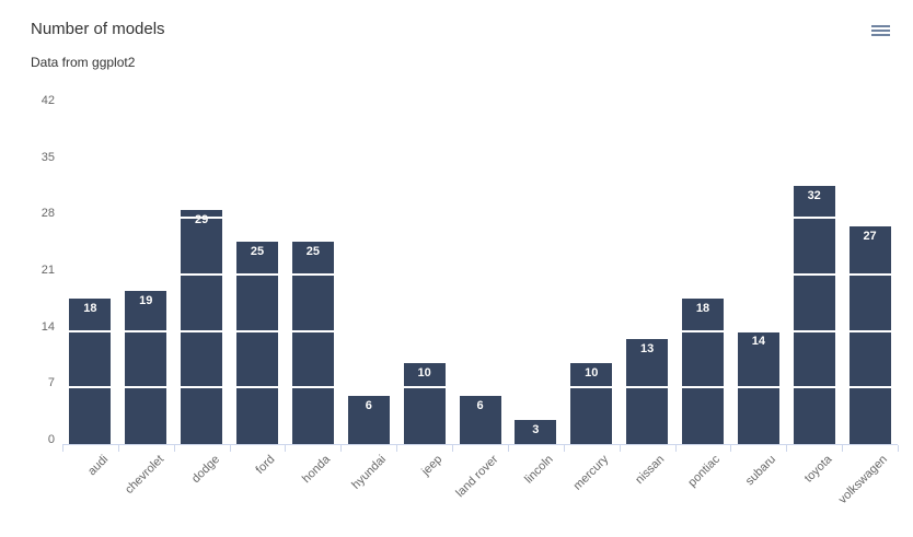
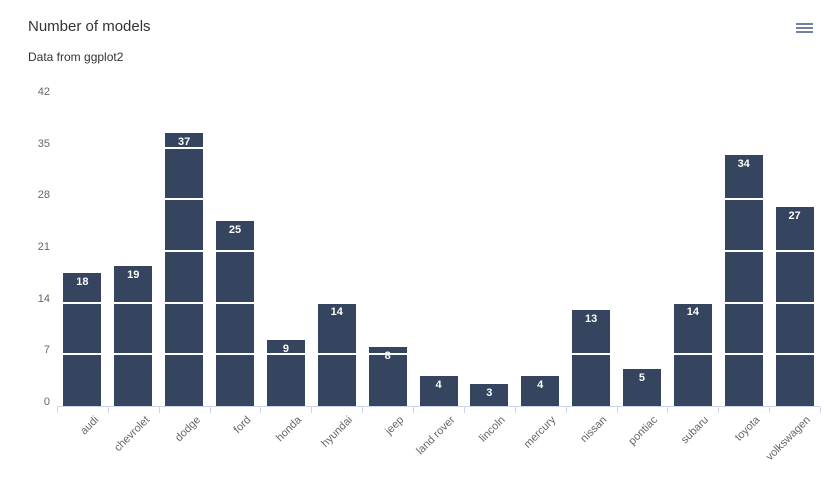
dodge: 29 -> 37
honda: 25 -> 9
hyundai: 6 -> 14
jeep: 10 -> 8
land rover: 6 -> 4
mercury: 10 -> 4
pontiac: 18 -> 5
toyota: 32 -> 34
